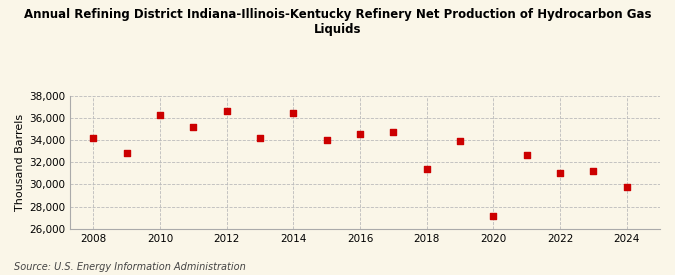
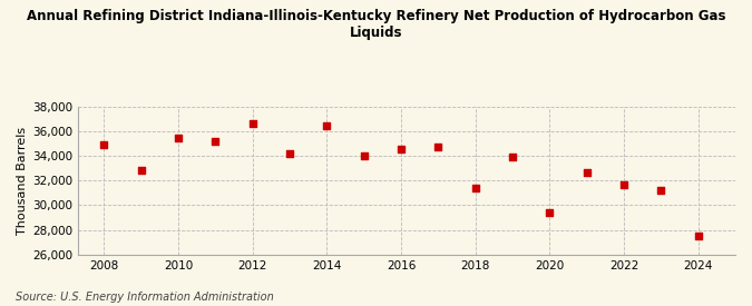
2008: 34,200 -> 34,900
2010: 36,300 -> 35,500
2020: 27,100 -> 29,400
2022: 31,000 -> 31,700
2024: 29,800 -> 27,500
